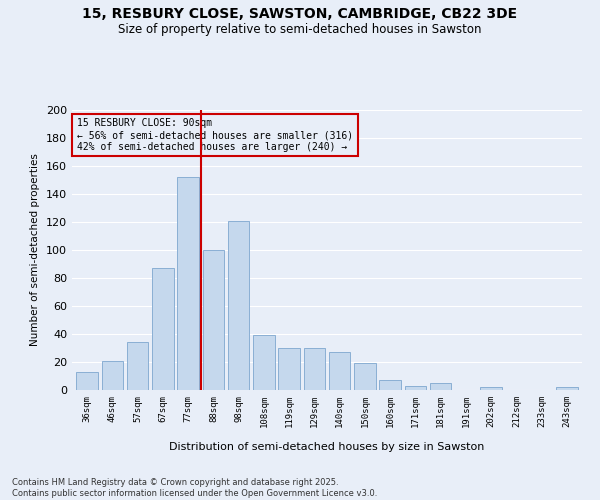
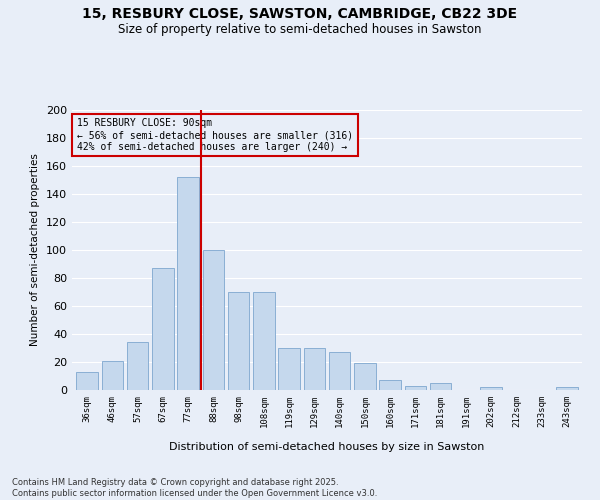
98sqm: 121 -> 70
108sqm: 39 -> 70
